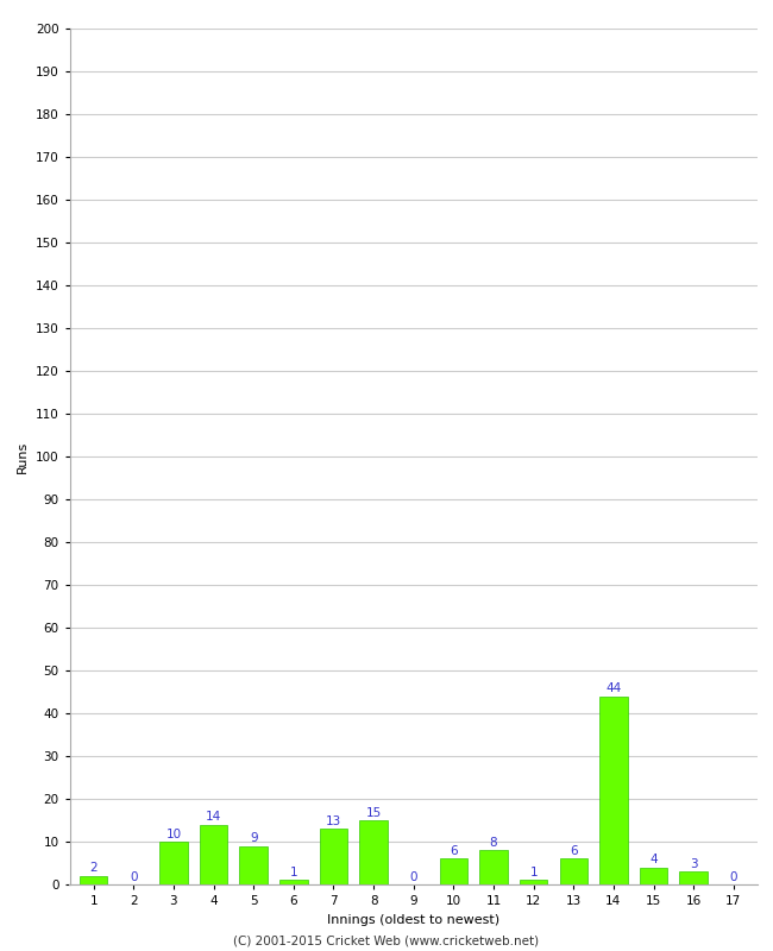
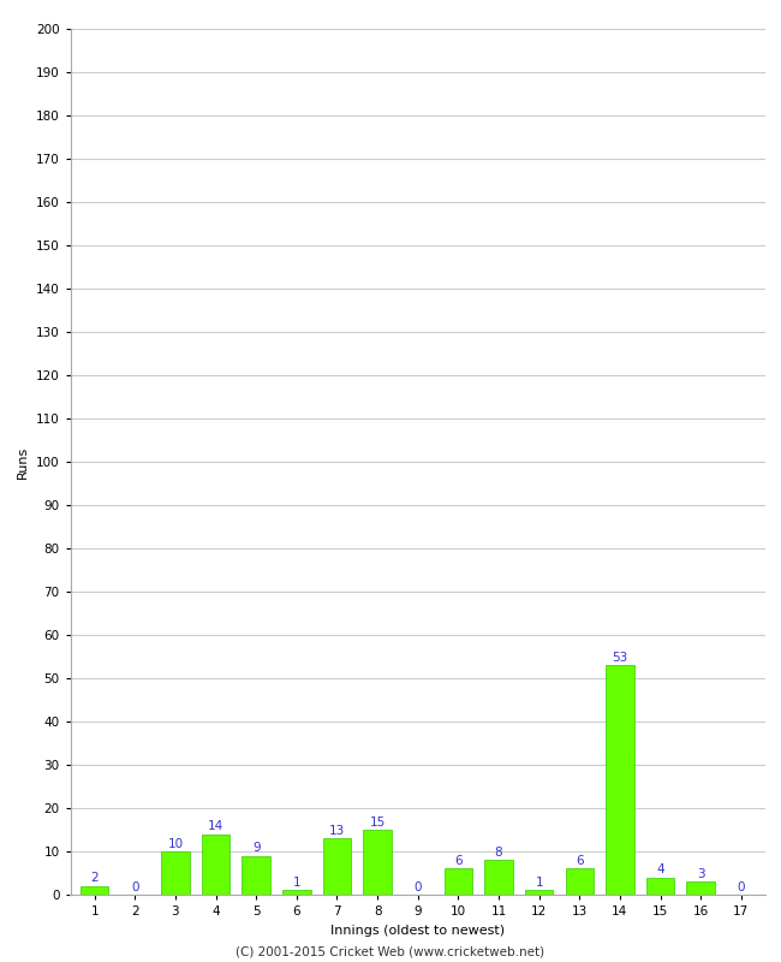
14: 44 -> 53
